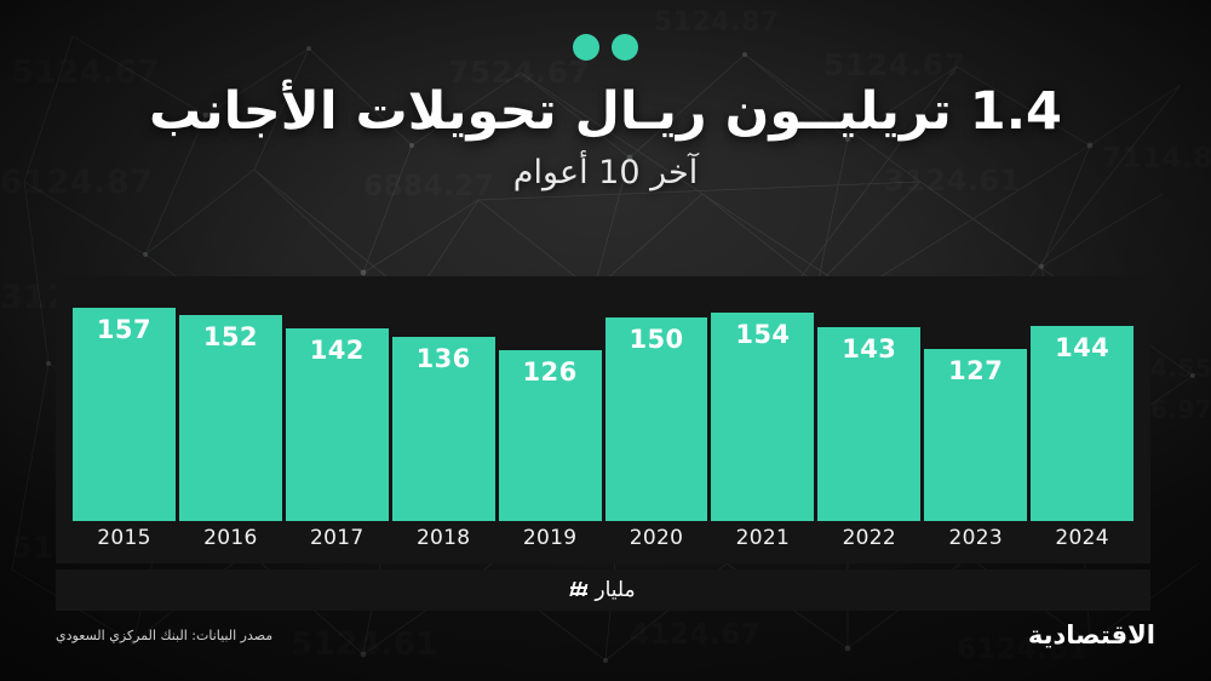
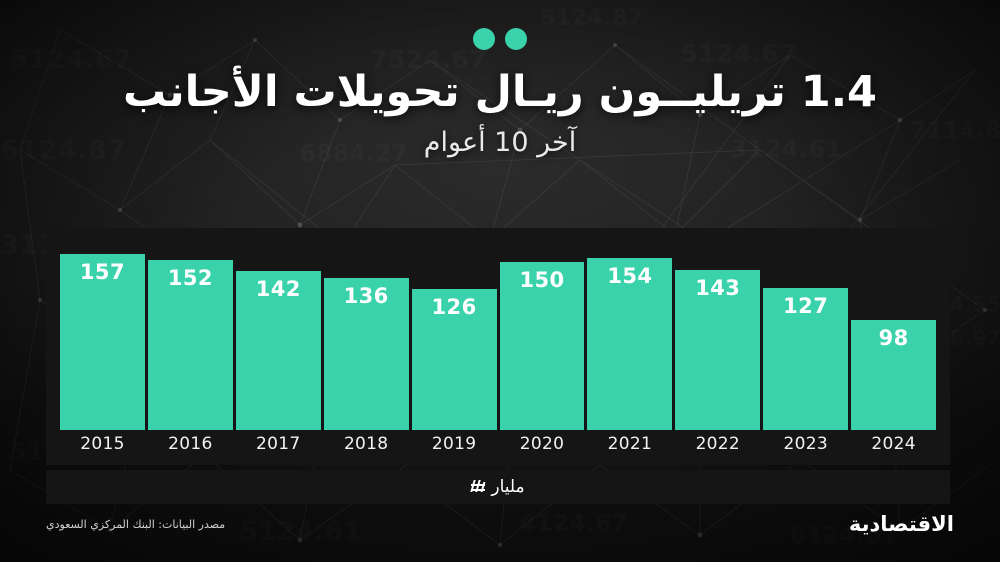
2024: 144 -> 98
